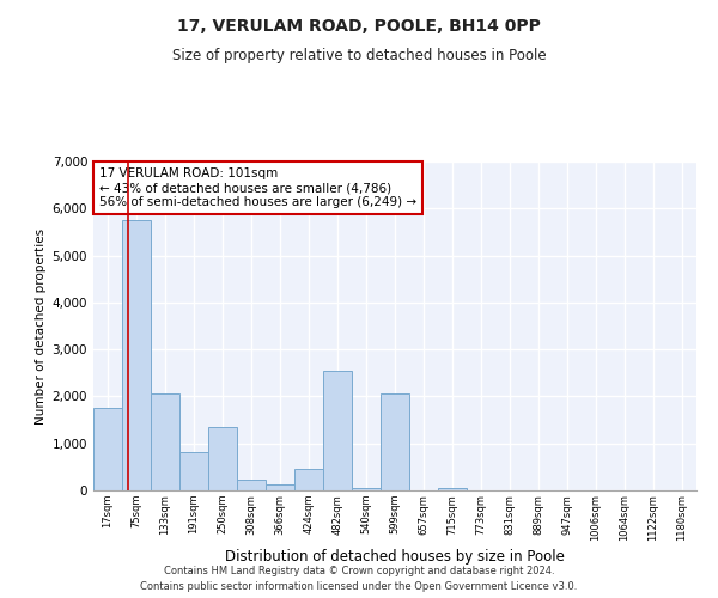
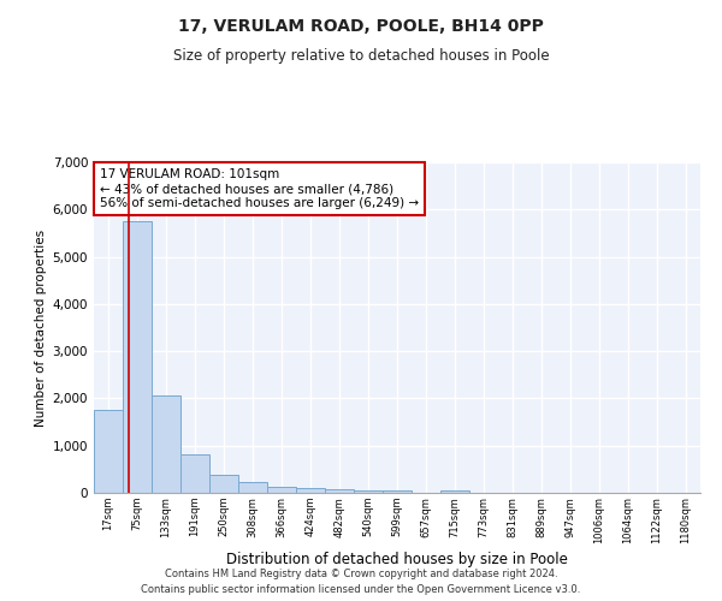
250sqm: 1,350 -> 380
424sqm: 450 -> 100
482sqm: 2,550 -> 70
599sqm: 2,050 -> 40
